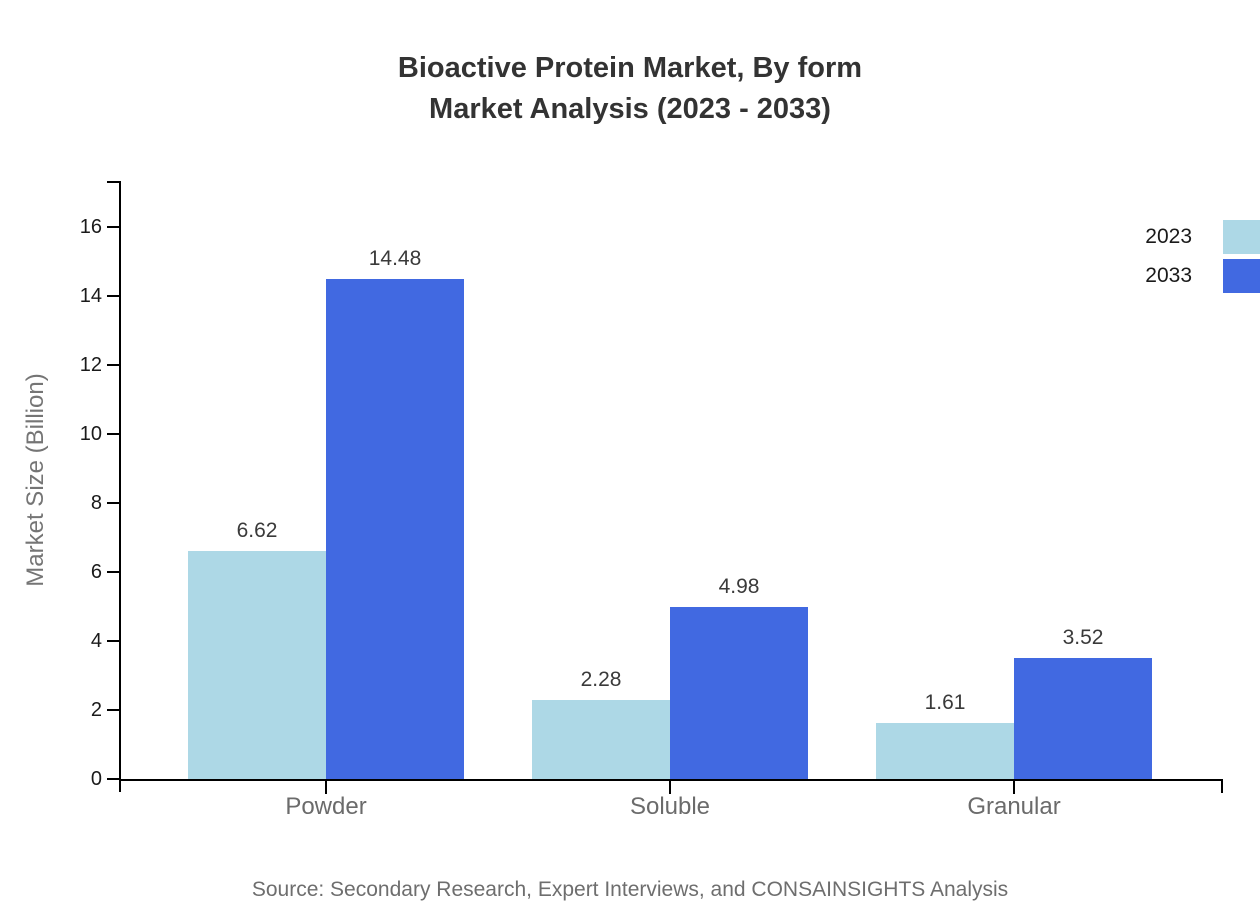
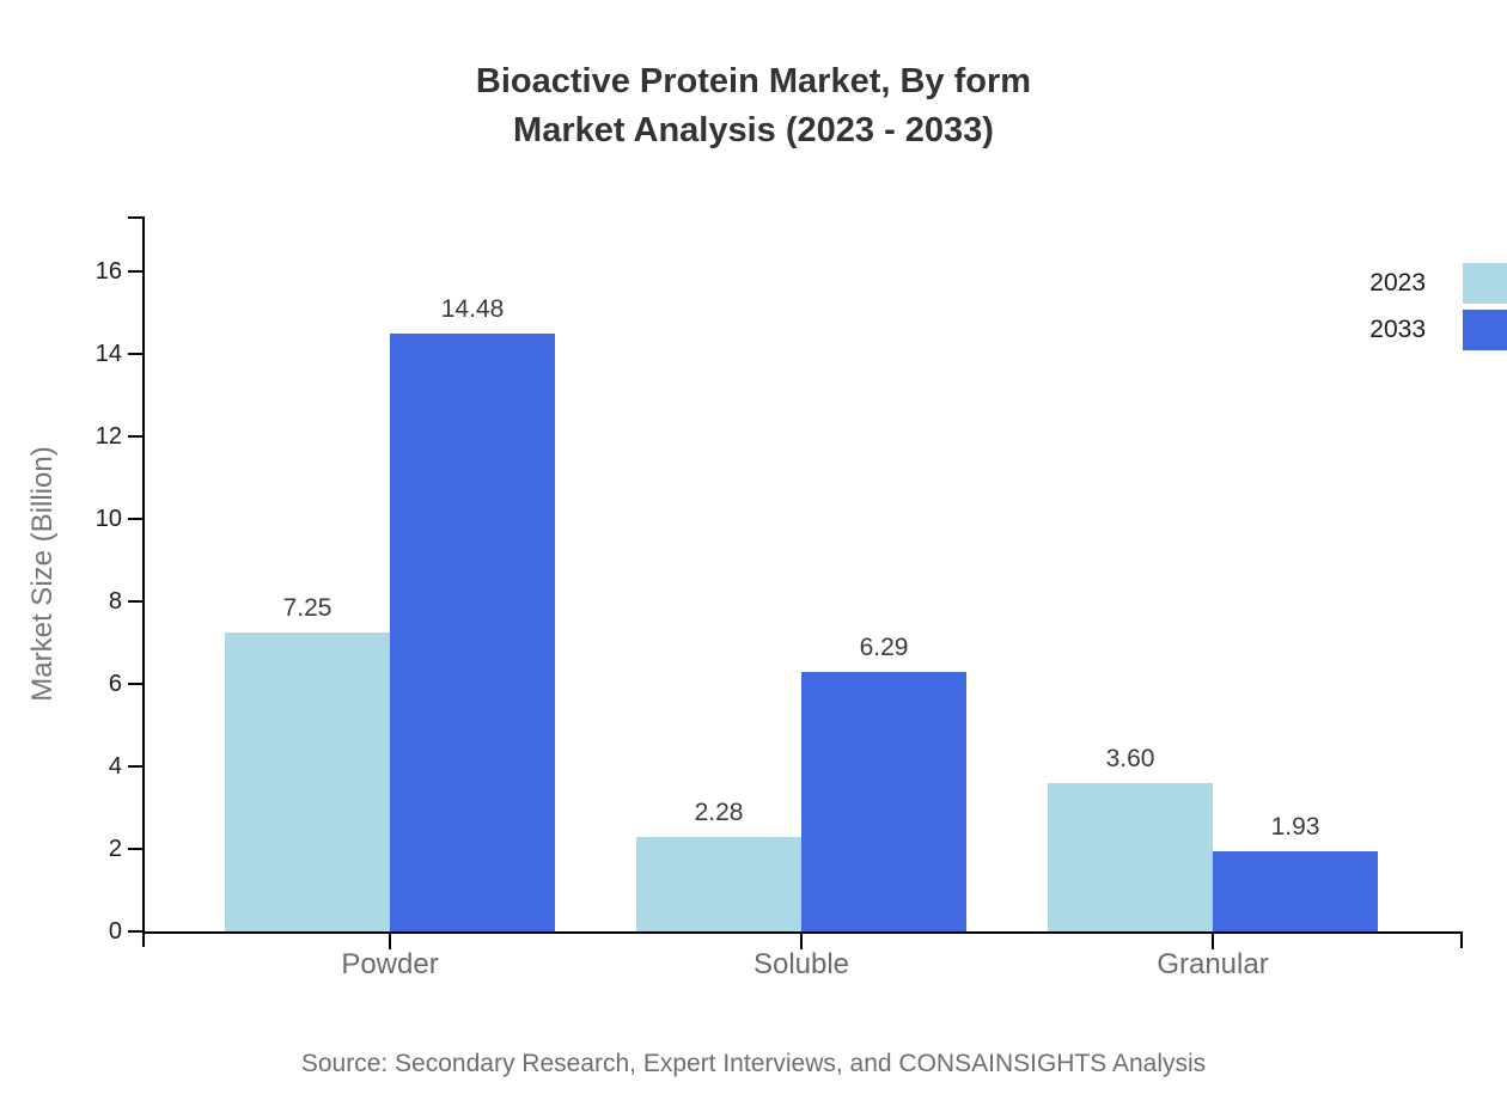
2023/Powder: 6.62 -> 7.25
2033/Soluble: 4.98 -> 6.29
2023/Granular: 1.61 -> 3.60
2033/Granular: 3.52 -> 1.93
